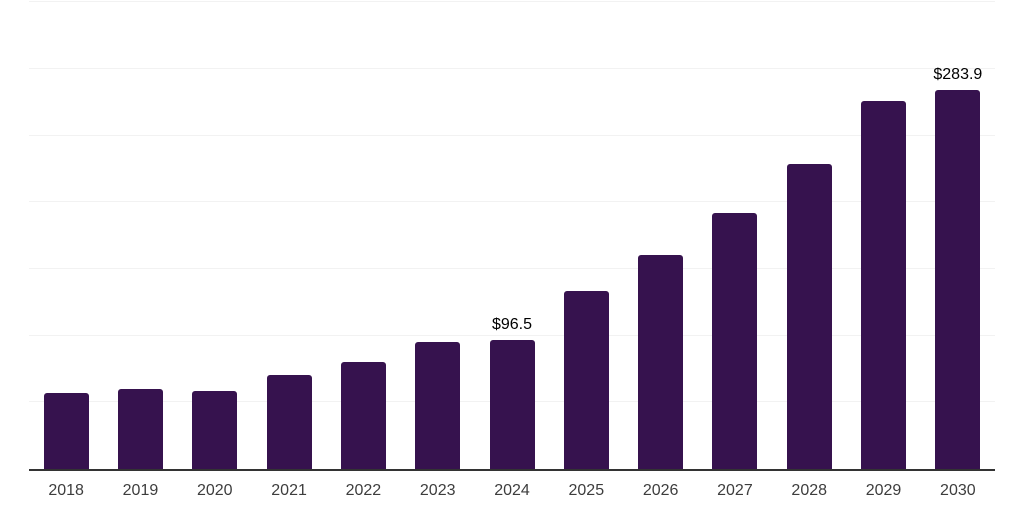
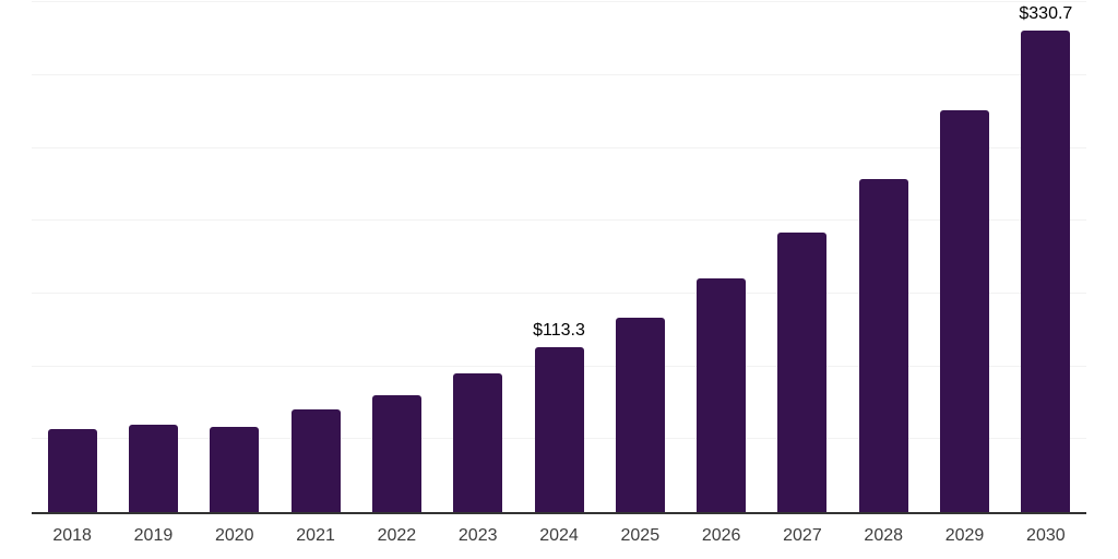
2024: $96.5 -> $113.3
2030: $283.9 -> $330.7
